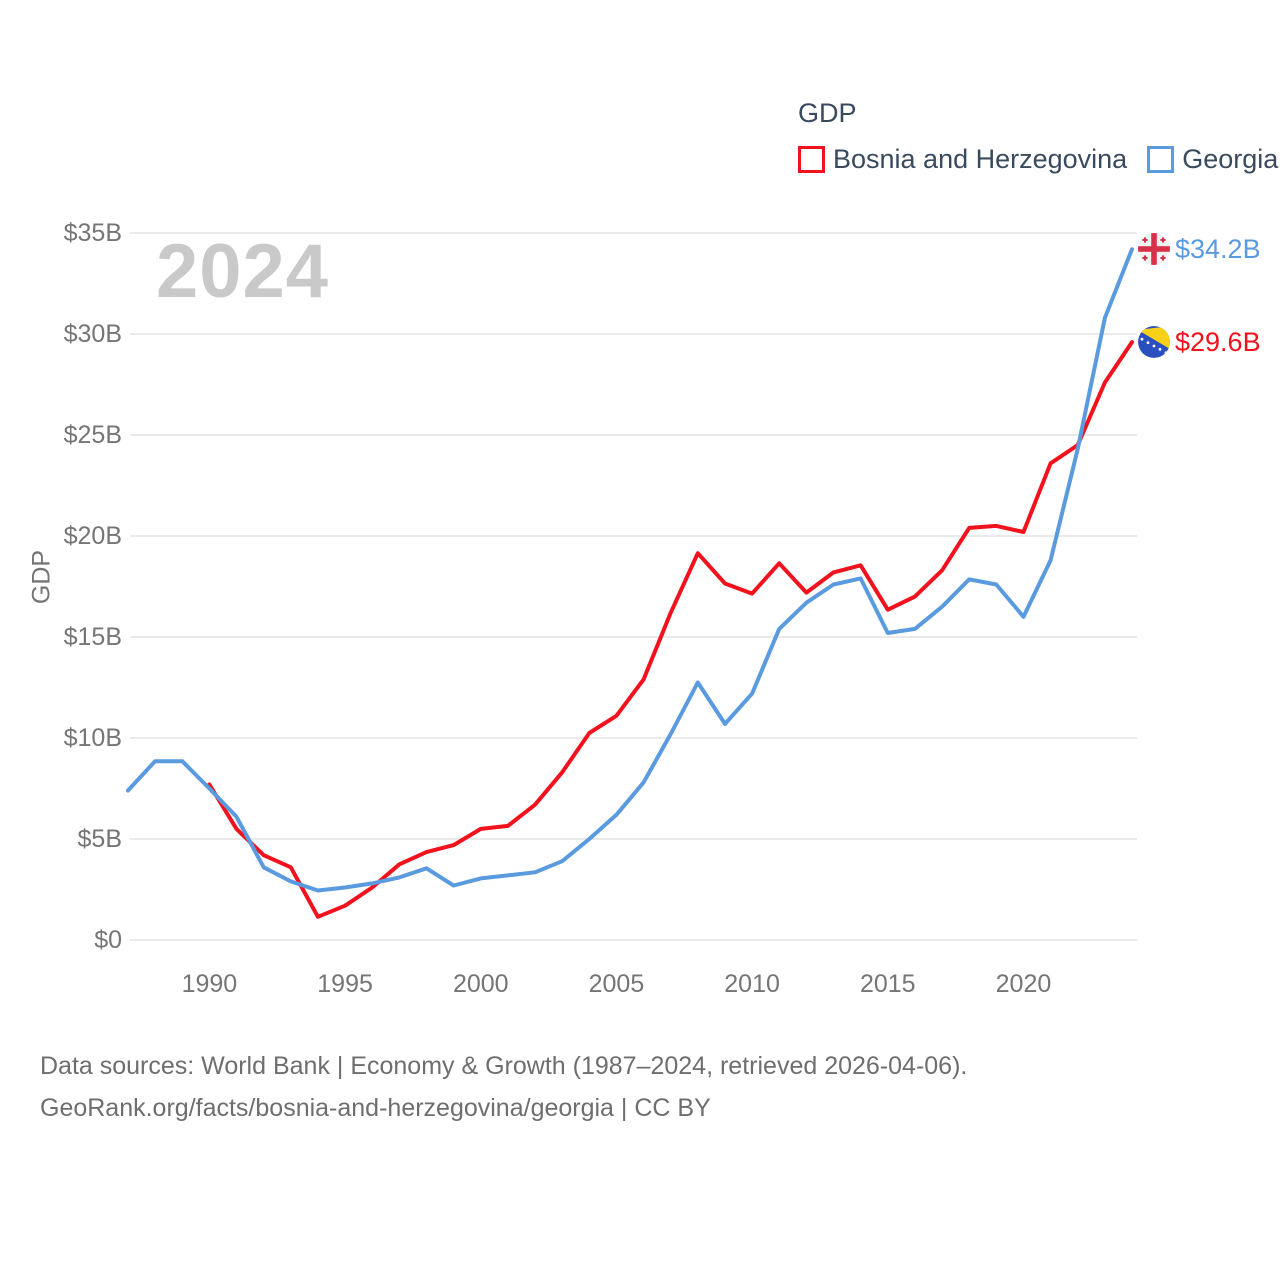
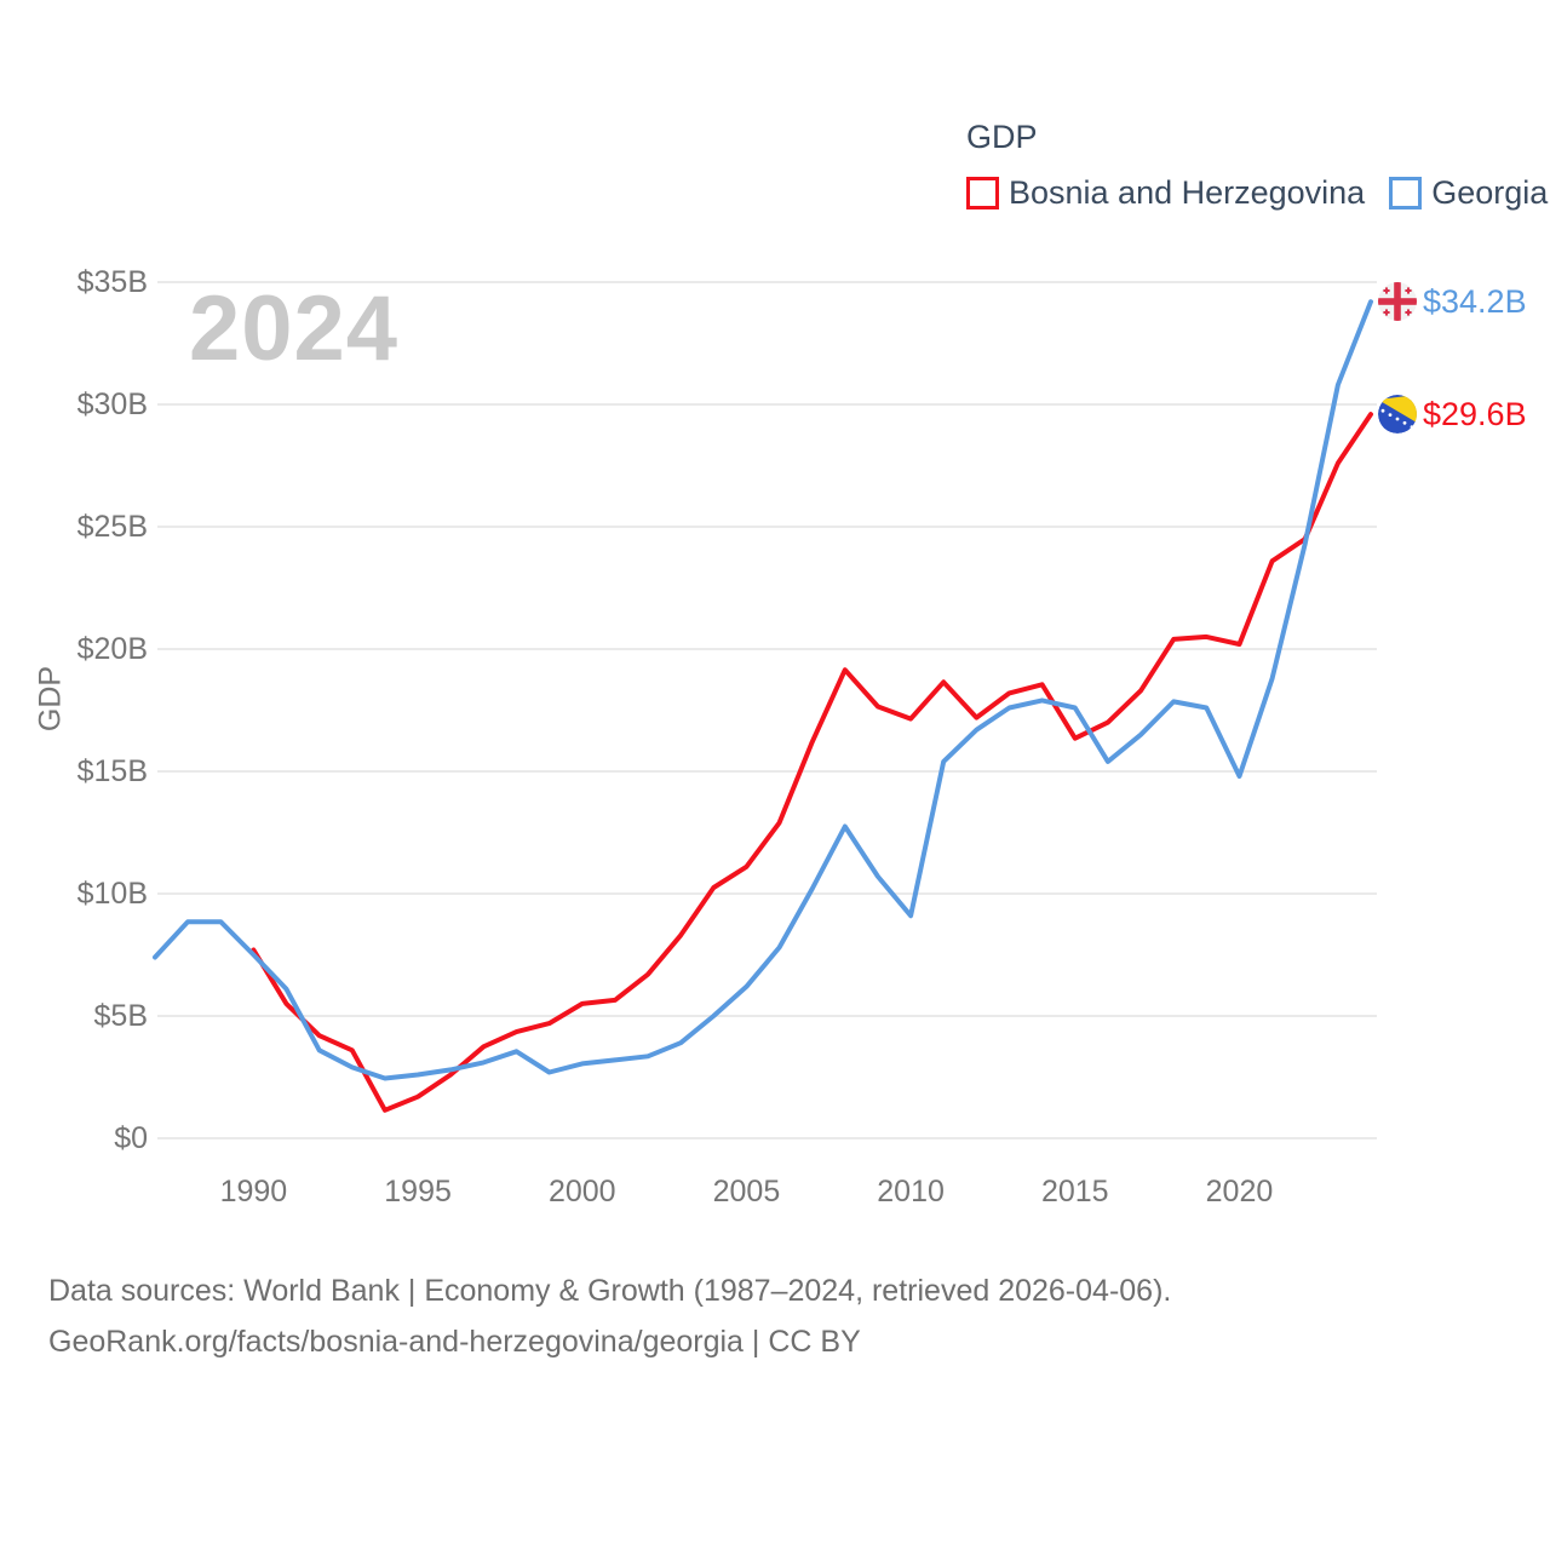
Georgia/2010: $12.2B -> $9.1B
Georgia/2015: $15.2B -> $17.6B
Georgia/2020: $16.0B -> $14.8B
